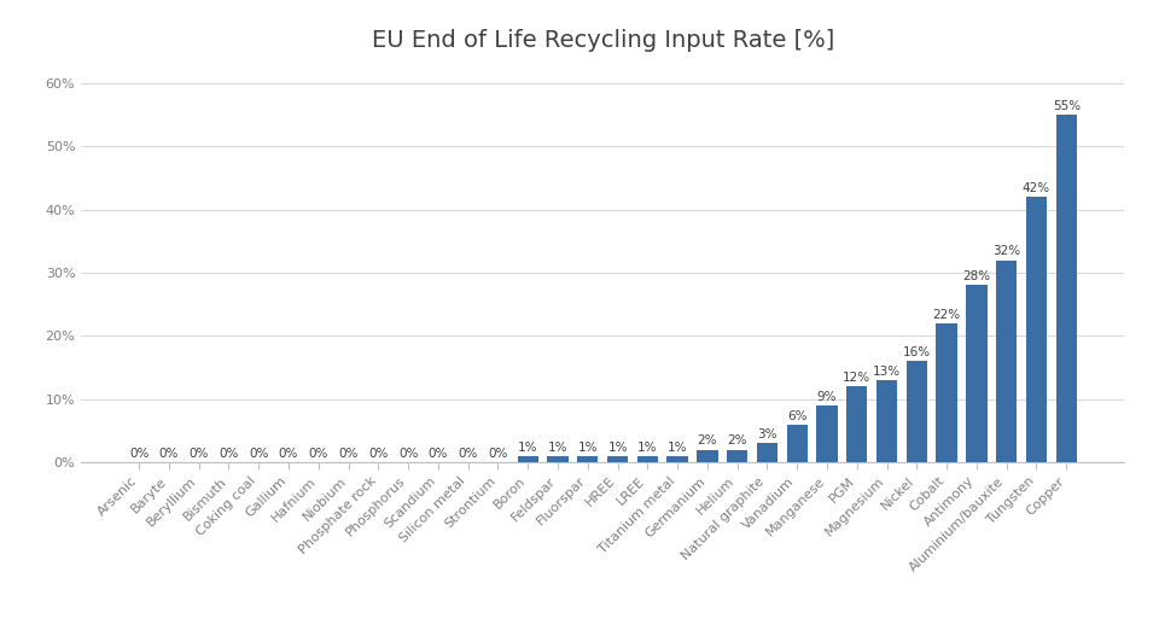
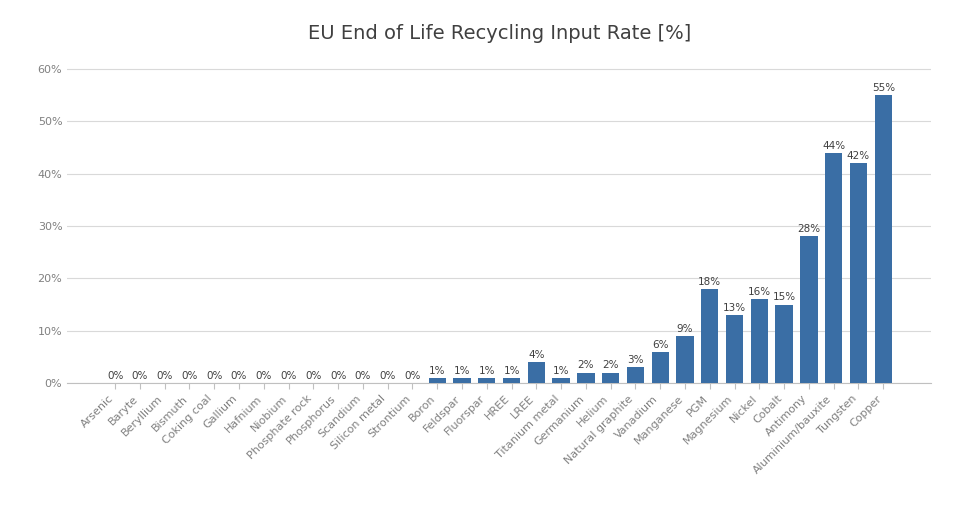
LREE: 1% -> 4%
PGM: 12% -> 18%
Cobalt: 22% -> 15%
Aluminium/bauxite: 32% -> 44%
